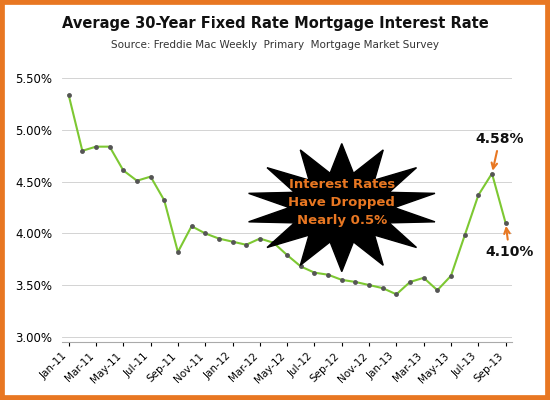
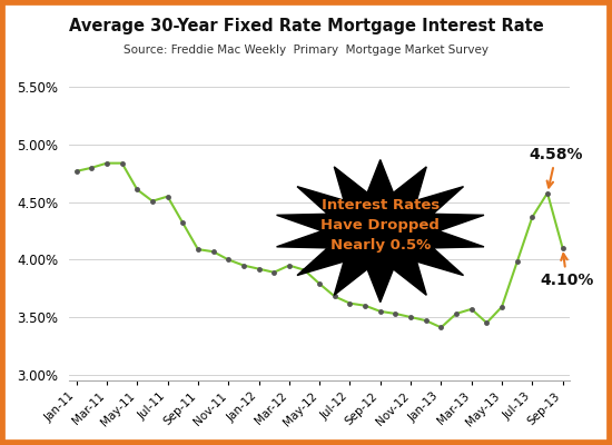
Jan-11: 5.34% -> 4.77%
Sep-11: 3.82% -> 4.09%
